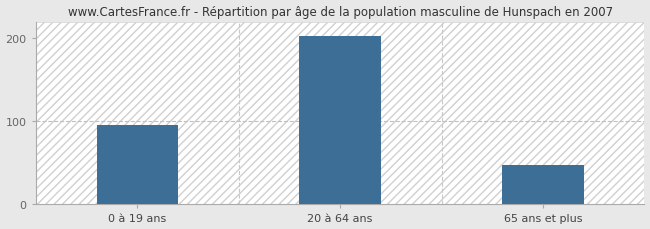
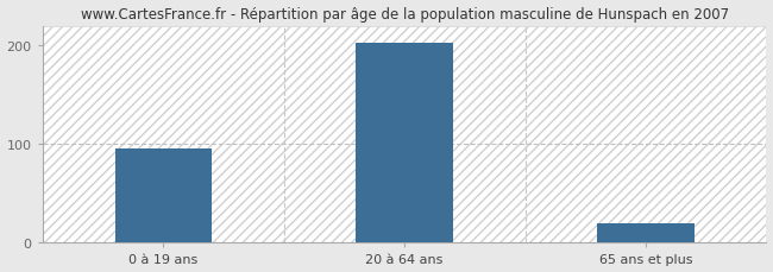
65 ans et plus: 48 -> 20
